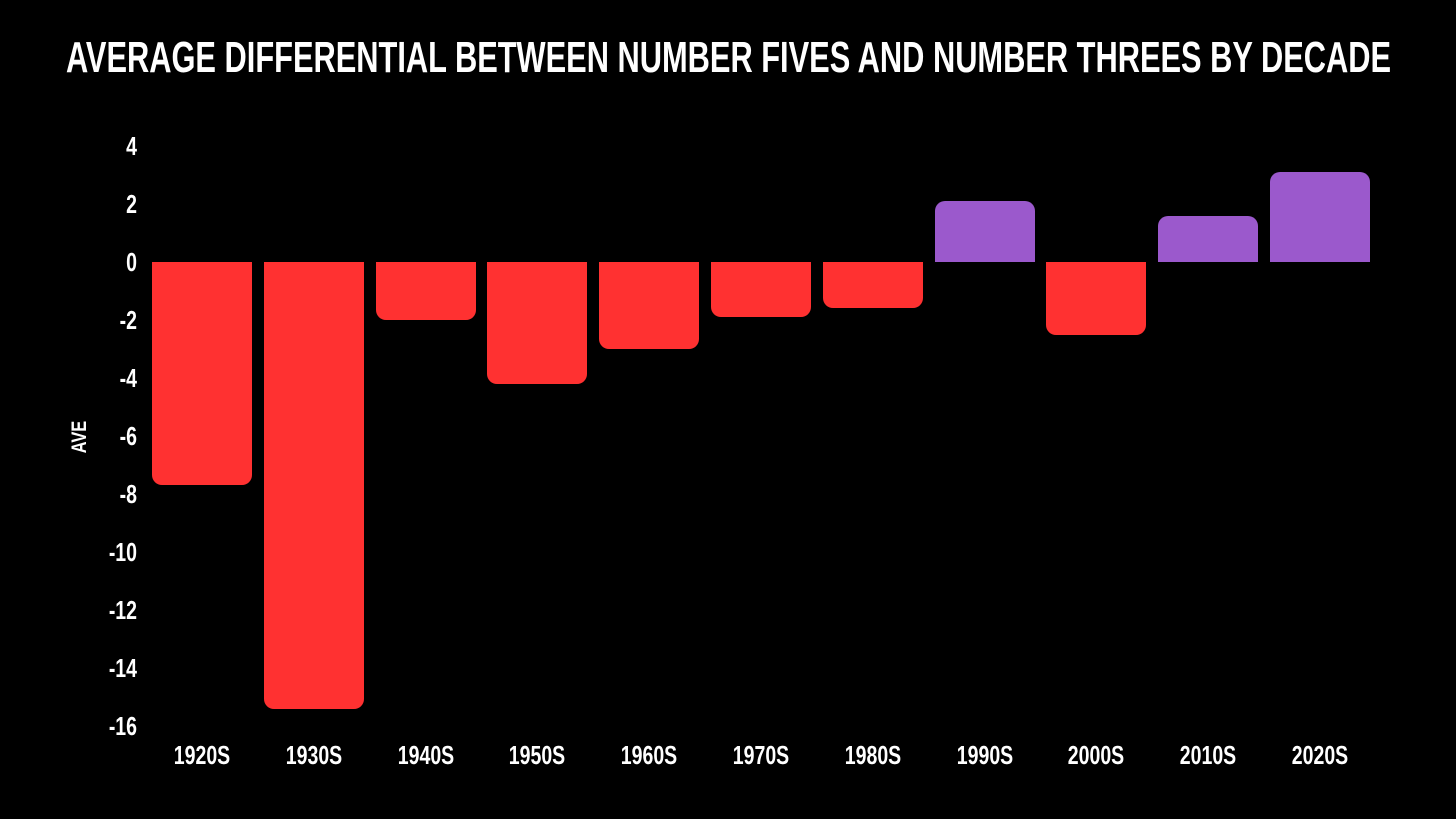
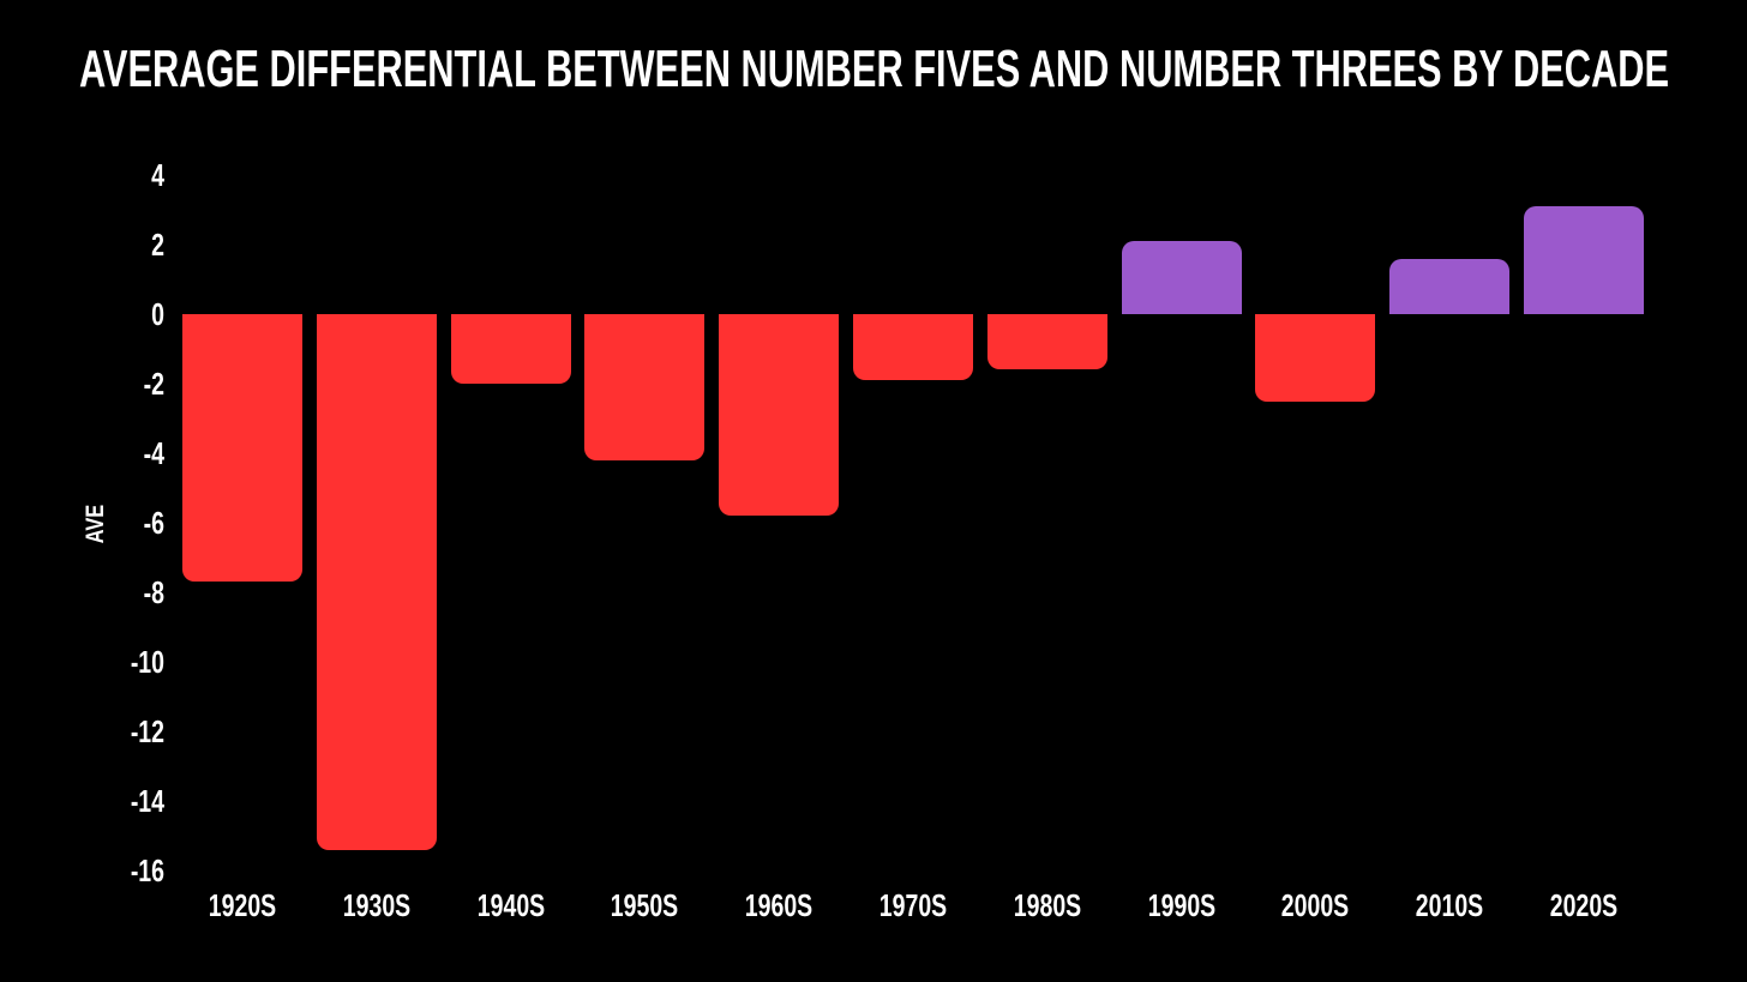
1960S: -3.0 -> -5.8
